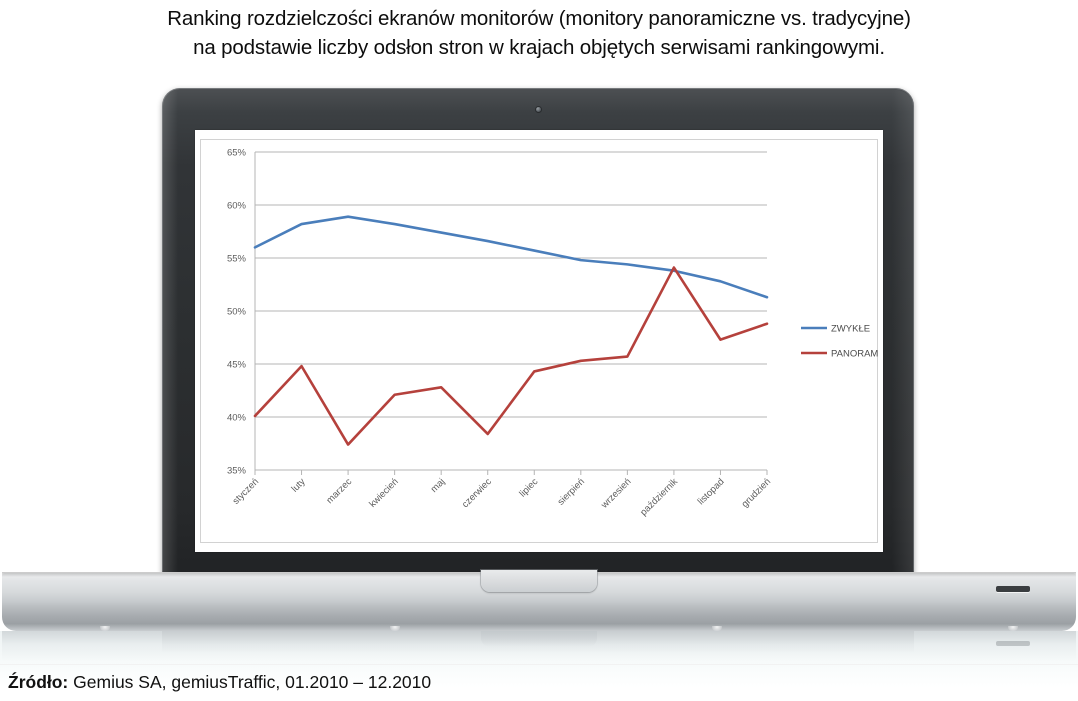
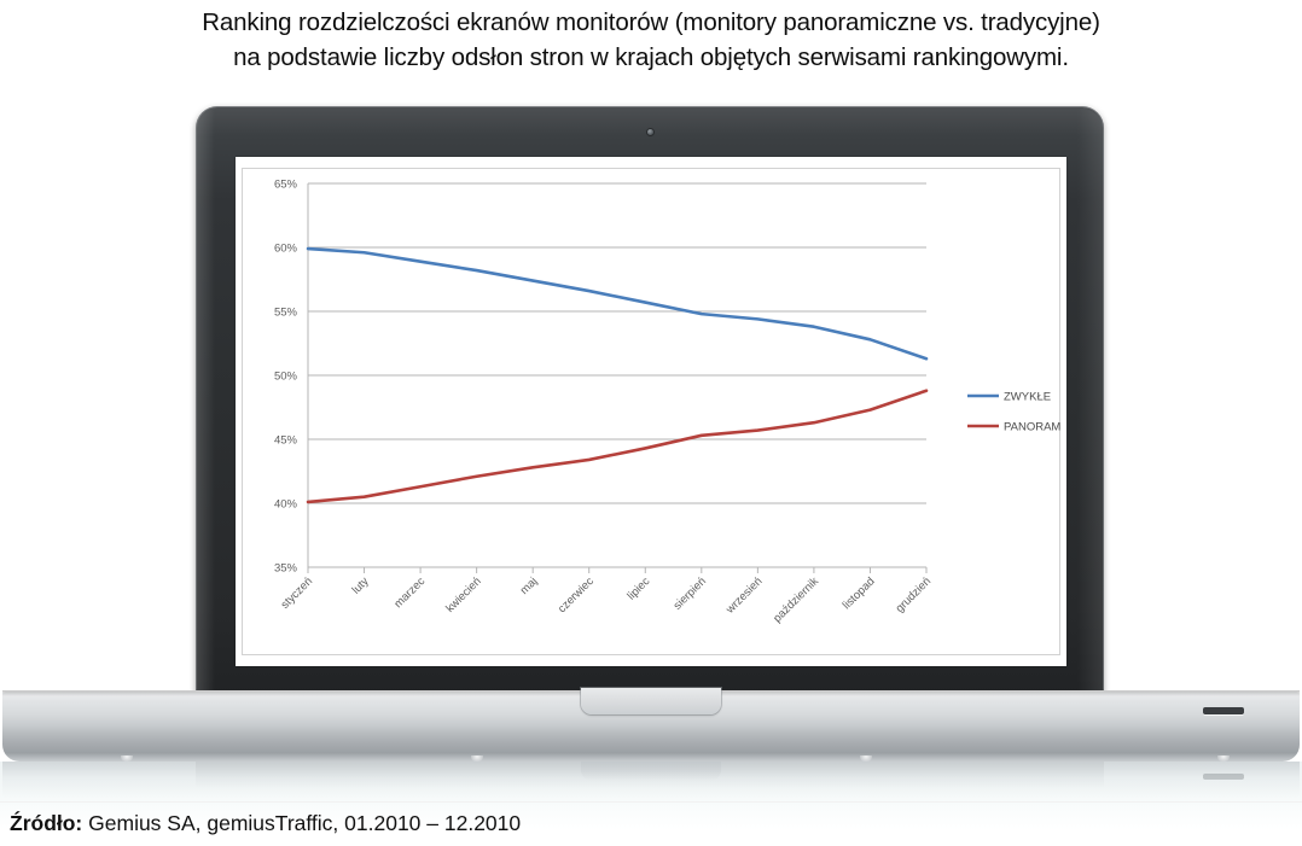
ZWYKŁE/styczeń: 56.0% -> 59.9%
ZWYKŁE/luty: 58.2% -> 59.6%
PANORAMICZNE/luty: 44.8% -> 40.5%
PANORAMICZNE/marzec: 37.4% -> 41.3%
PANORAMICZNE/czerwiec: 38.4% -> 43.4%
PANORAMICZNE/październik: 54.1% -> 46.3%
